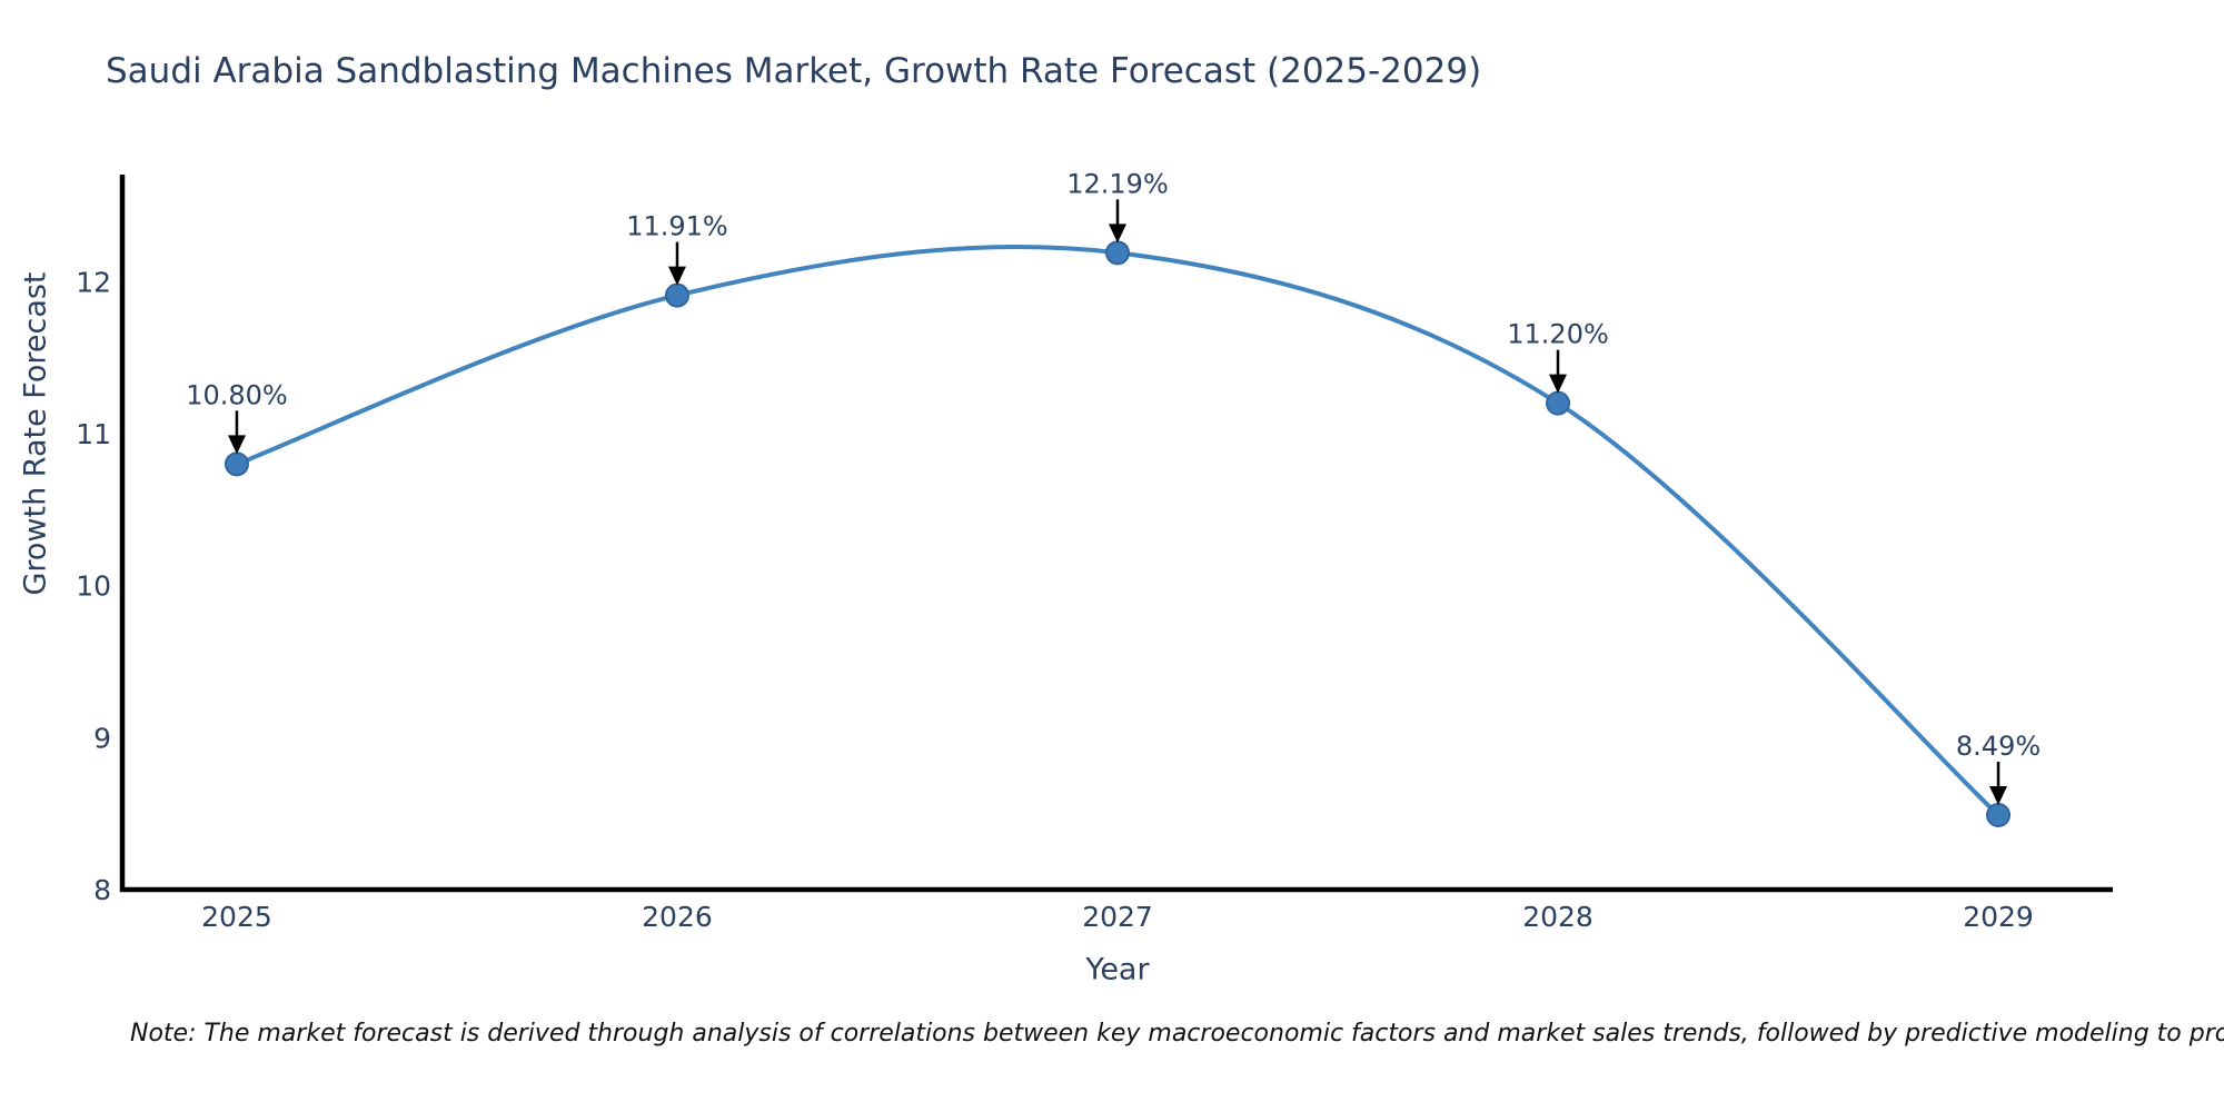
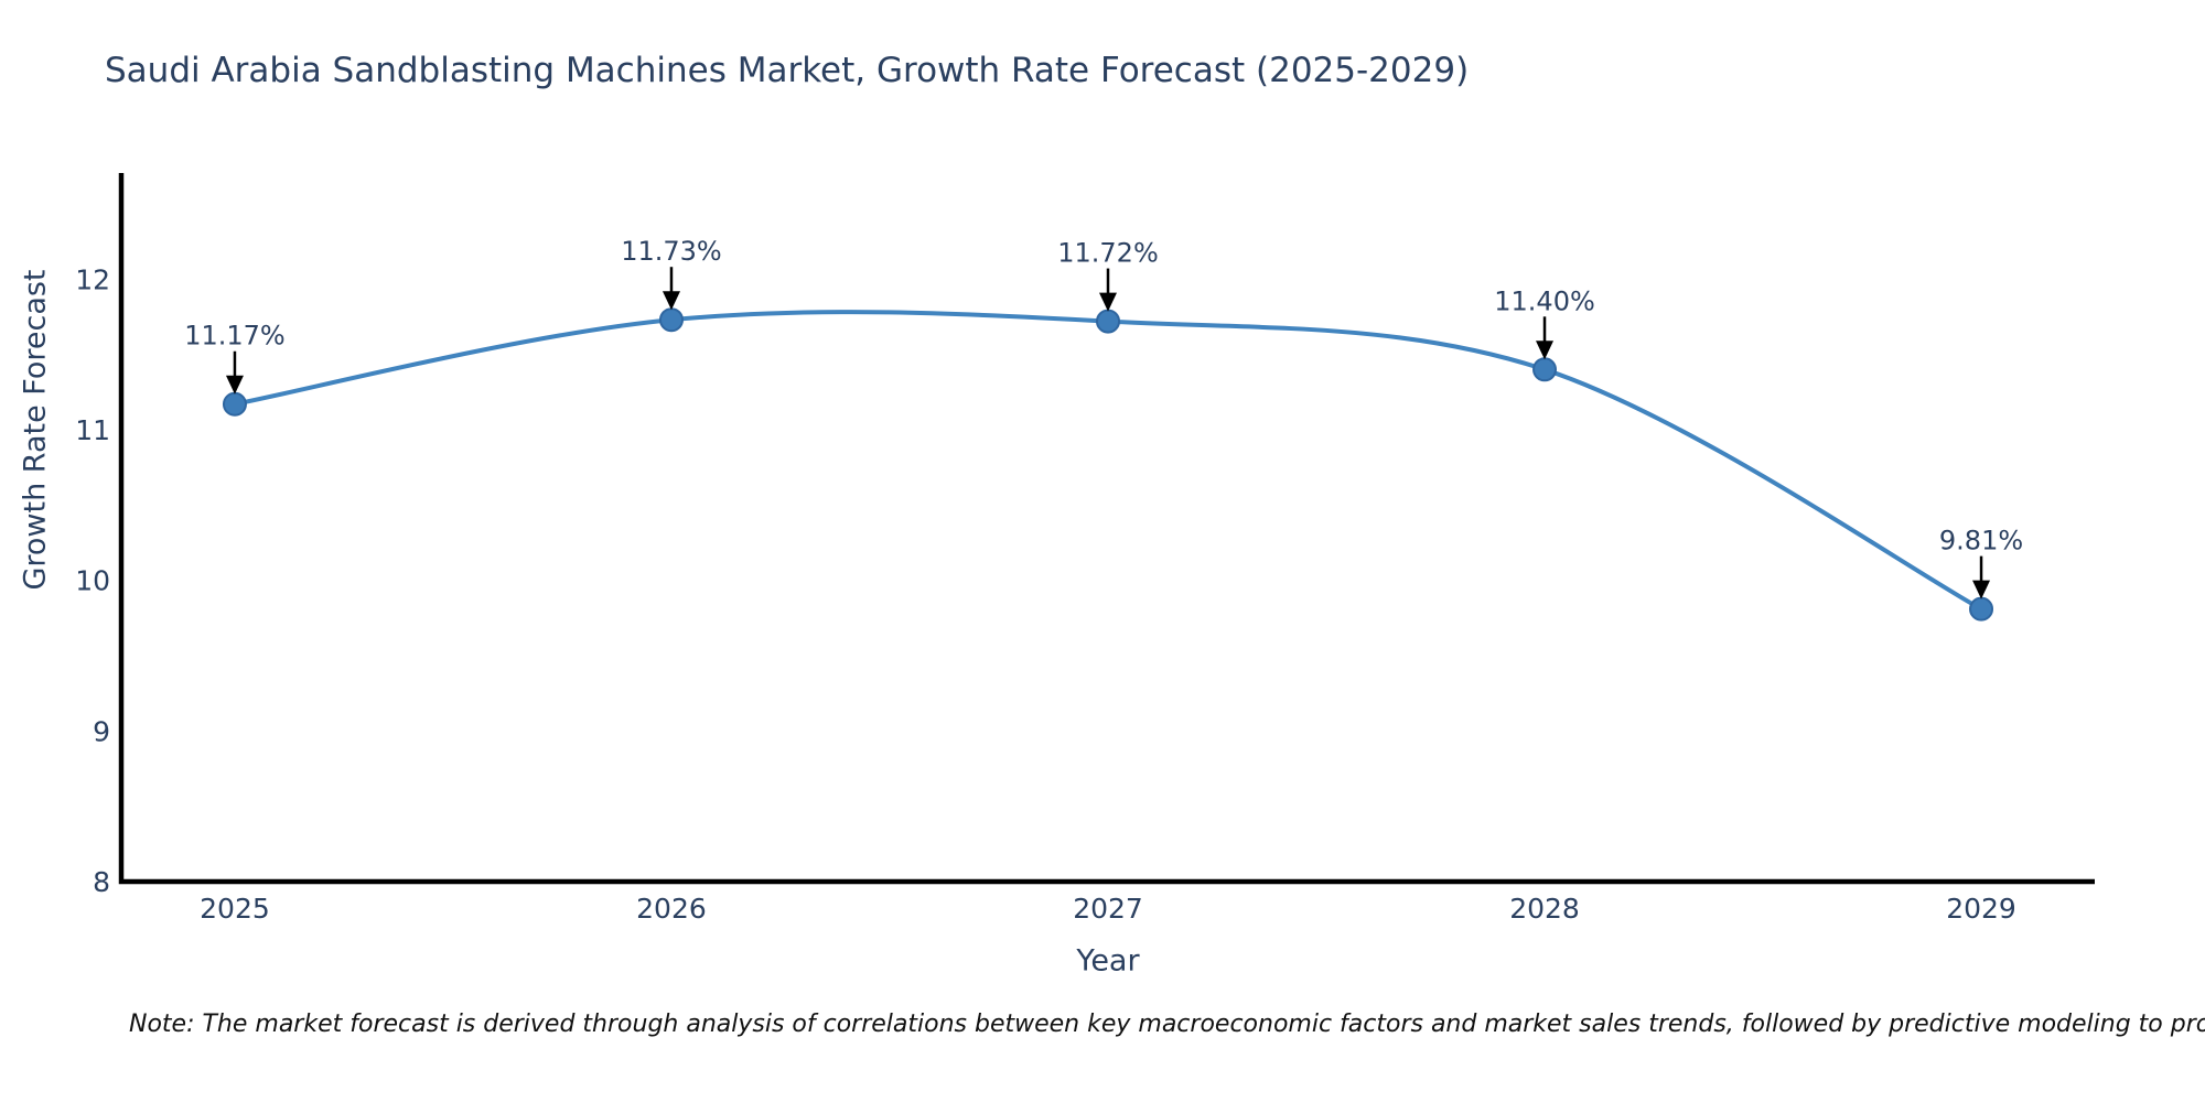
2025: 10.80% -> 11.17%
2026: 11.91% -> 11.73%
2027: 12.19% -> 11.72%
2028: 11.20% -> 11.40%
2029: 8.49% -> 9.81%
